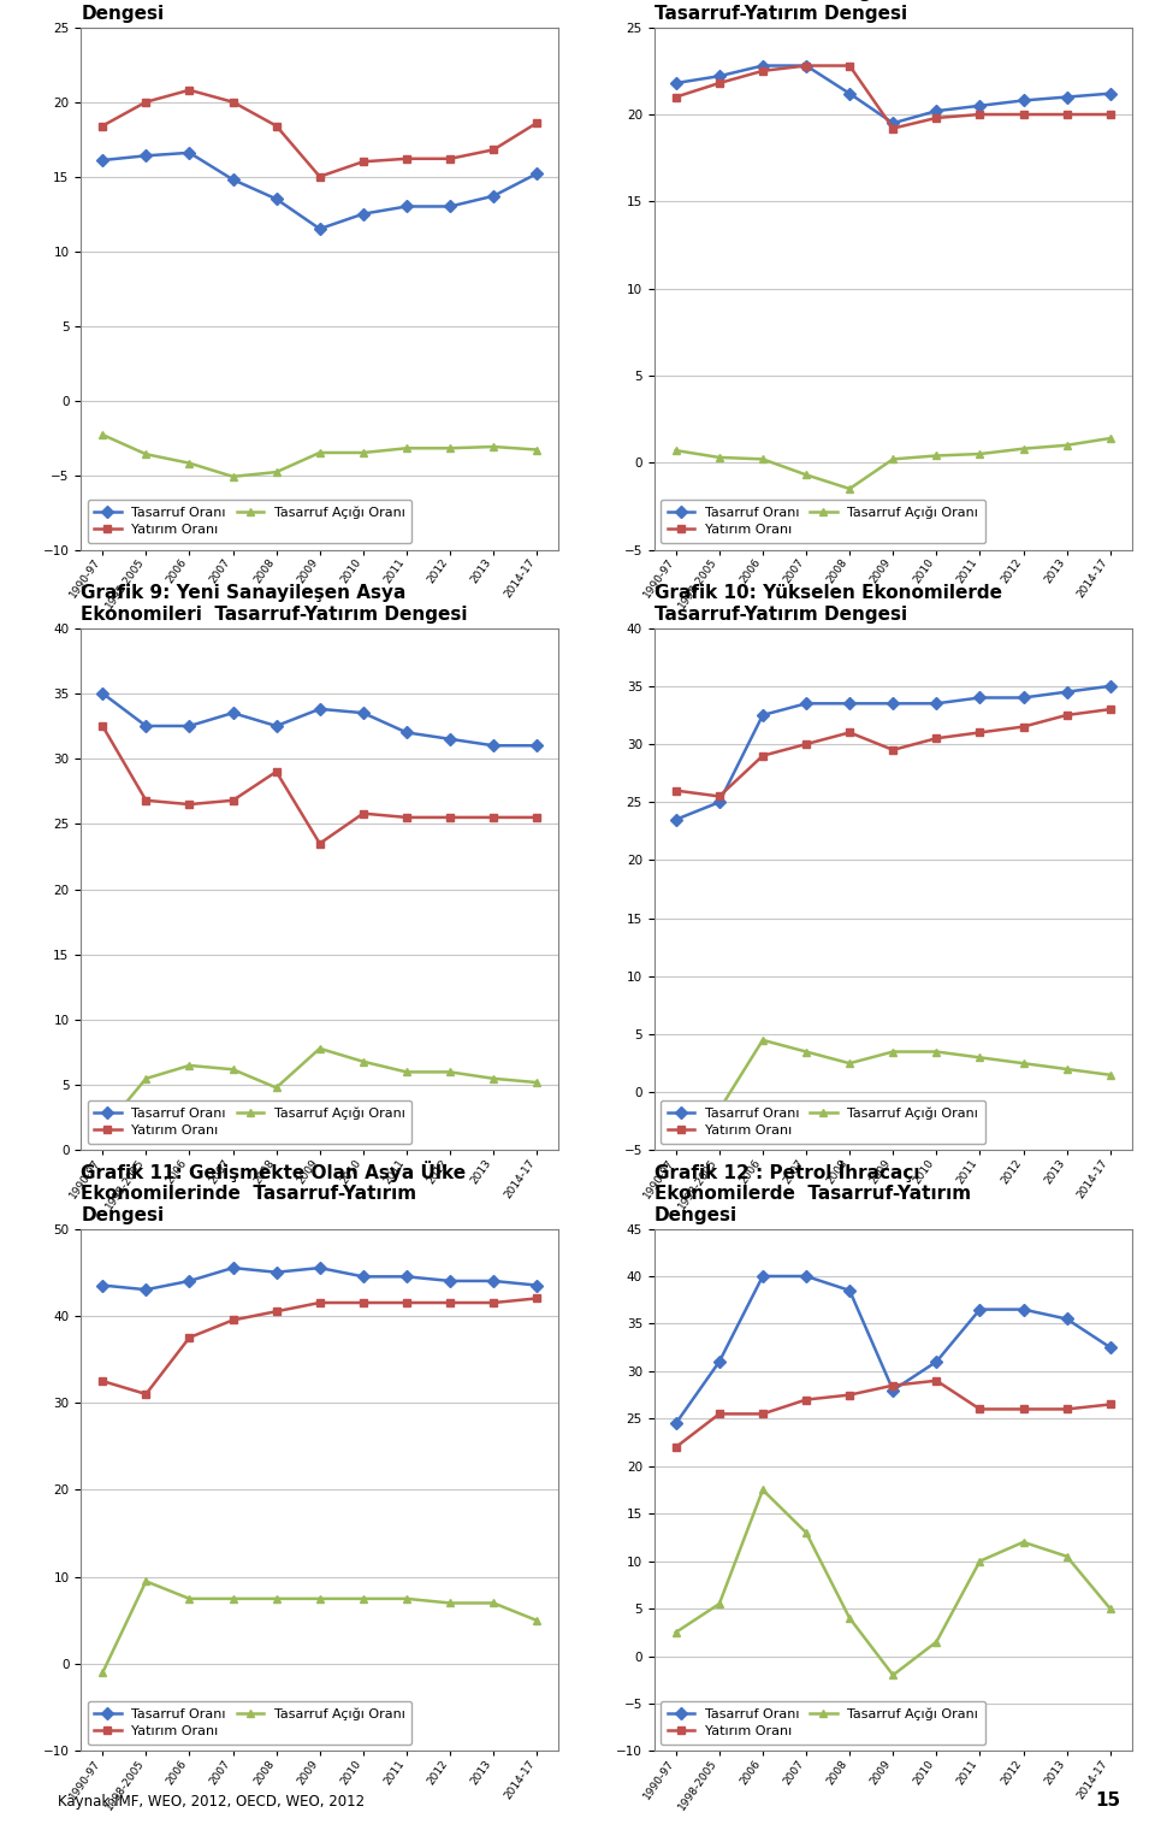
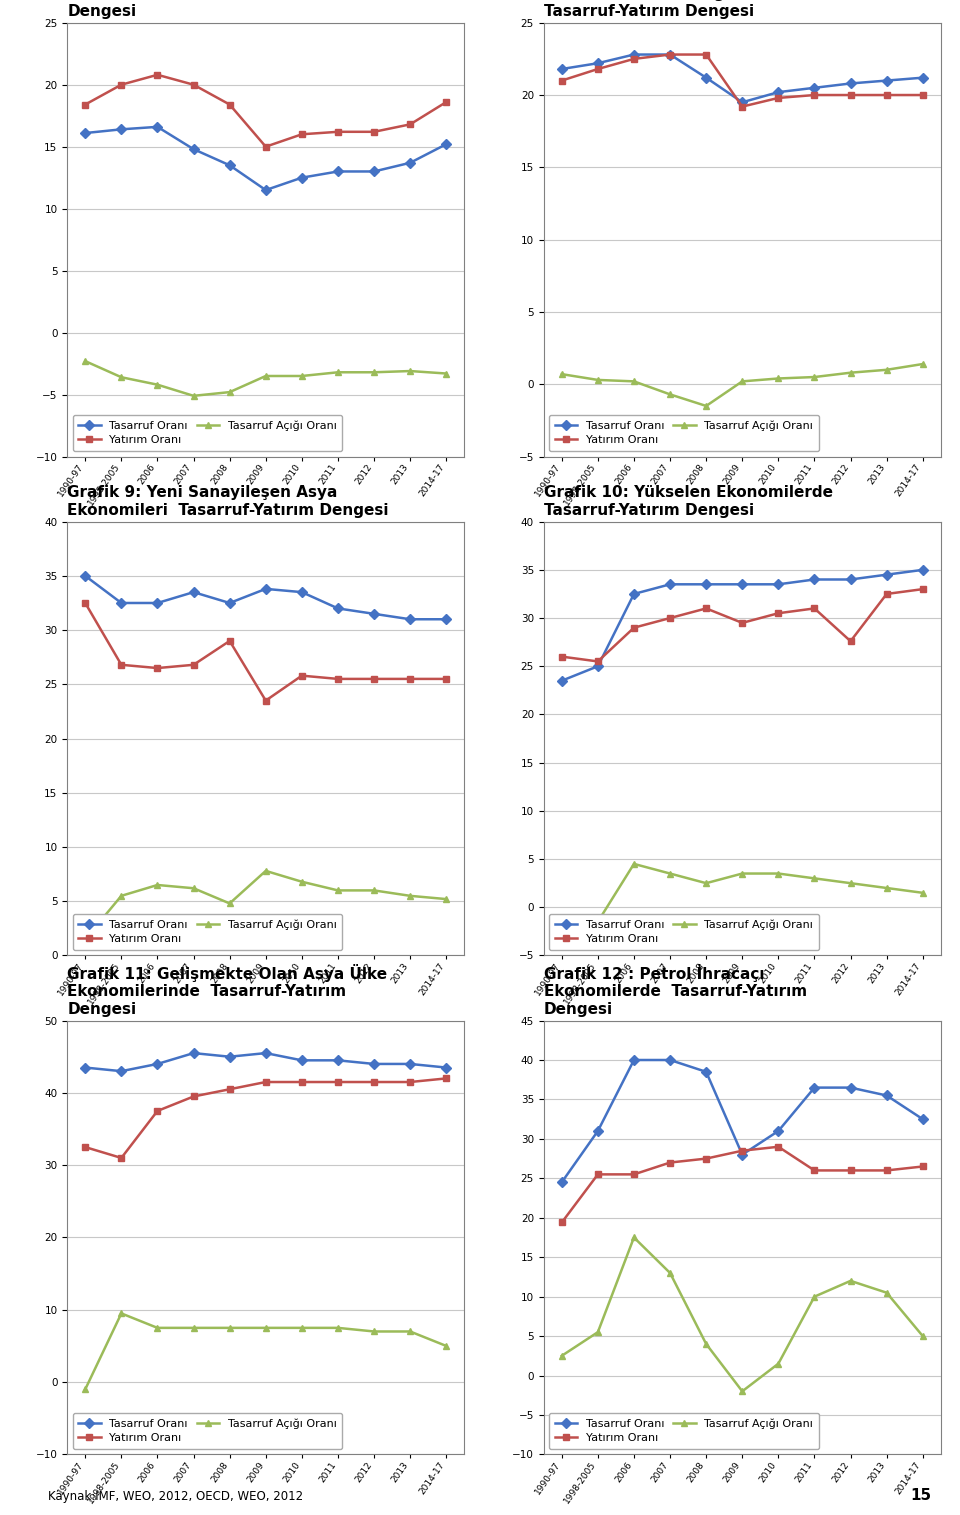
Grafik 10: Yükselen Ekonomilerde Tasarruf-Yatırım Dengesi/Yatırım Oranı/2012: 31.5 -> 27.6
Yatırım Oranı/1990-97: 22.0 -> 19.4
